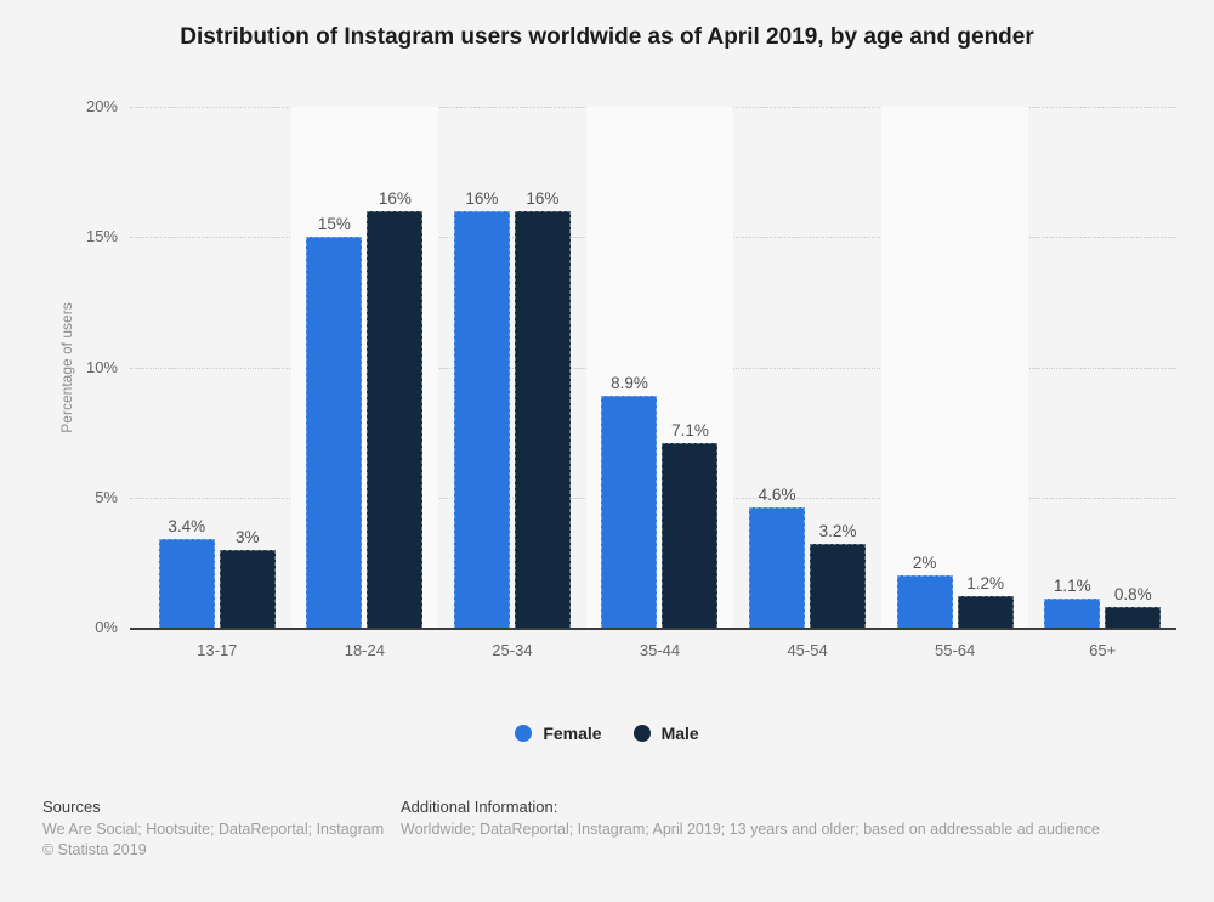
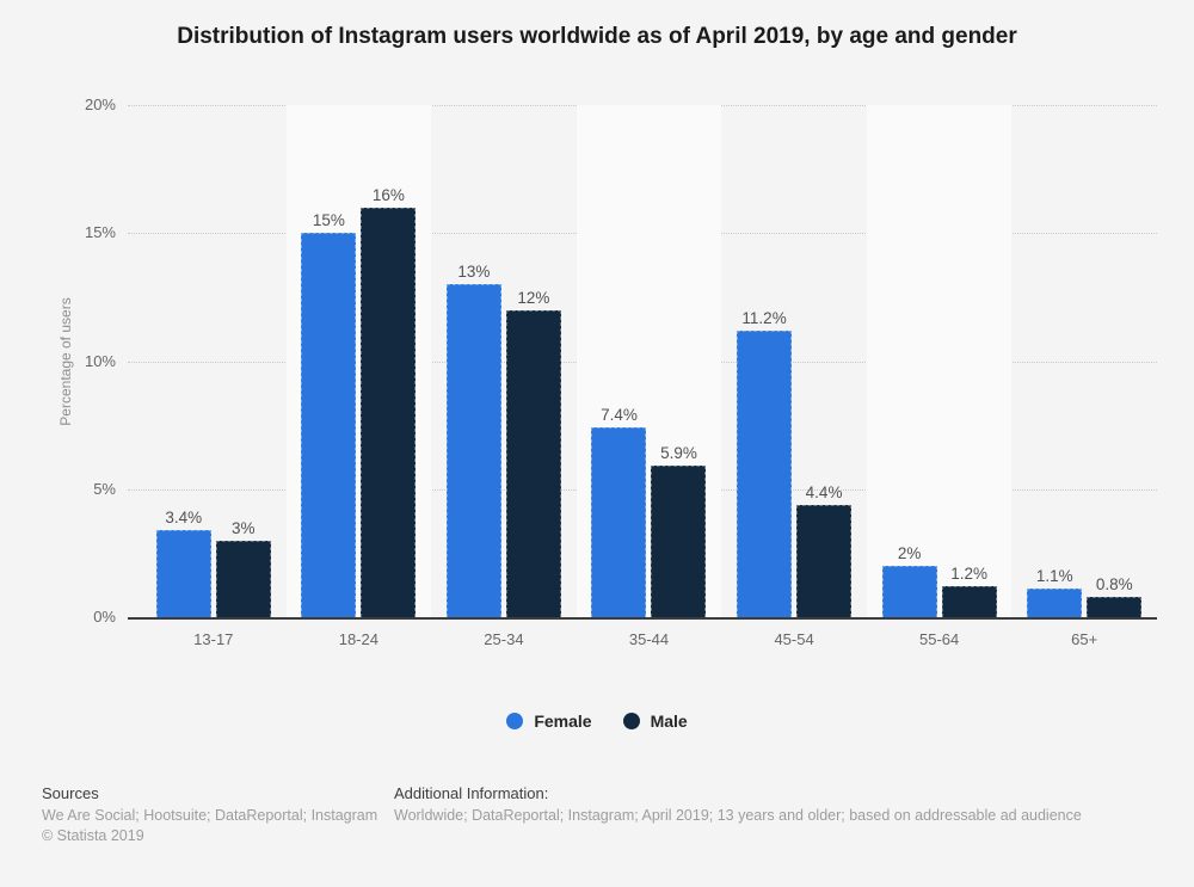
Female/25-34: 16% -> 13%
Male/25-34: 16% -> 12%
Female/35-44: 8.9% -> 7.4%
Male/35-44: 7.1% -> 5.9%
Female/45-54: 4.6% -> 11.2%
Male/45-54: 3.2% -> 4.4%
